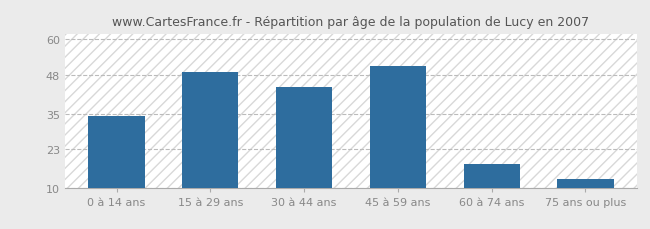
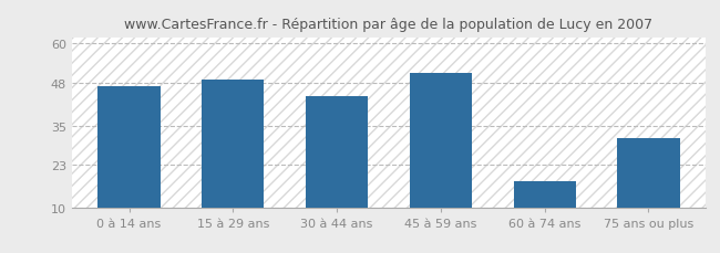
0 à 14 ans: 34 -> 47
75 ans ou plus: 13 -> 31
